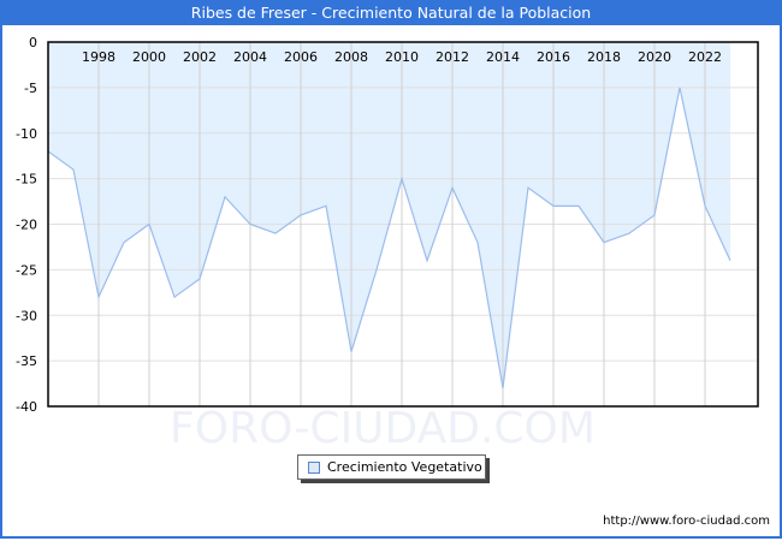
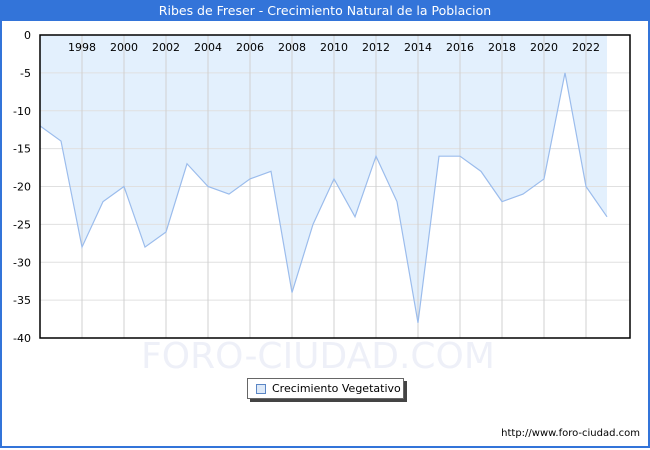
2010: -15 -> -19
2016: -18 -> -16
2022: -18 -> -20
